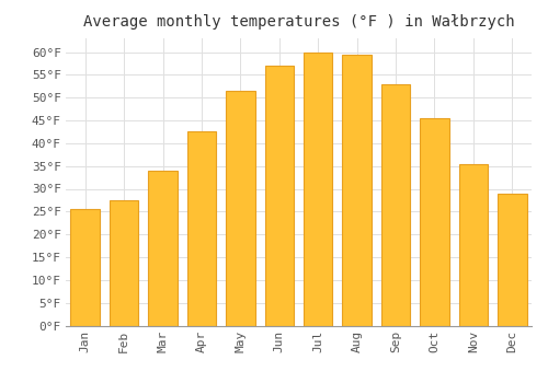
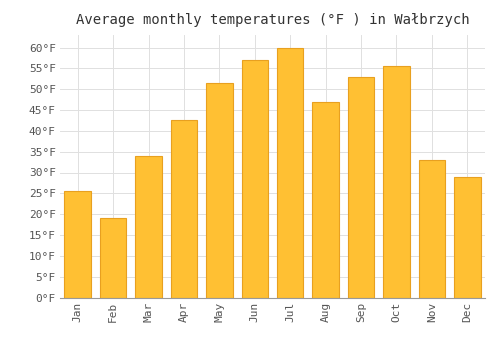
Feb: 27.5°F -> 19.0°F
Aug: 59.5°F -> 47.0°F
Oct: 45.5°F -> 55.5°F
Nov: 35.5°F -> 33.0°F
